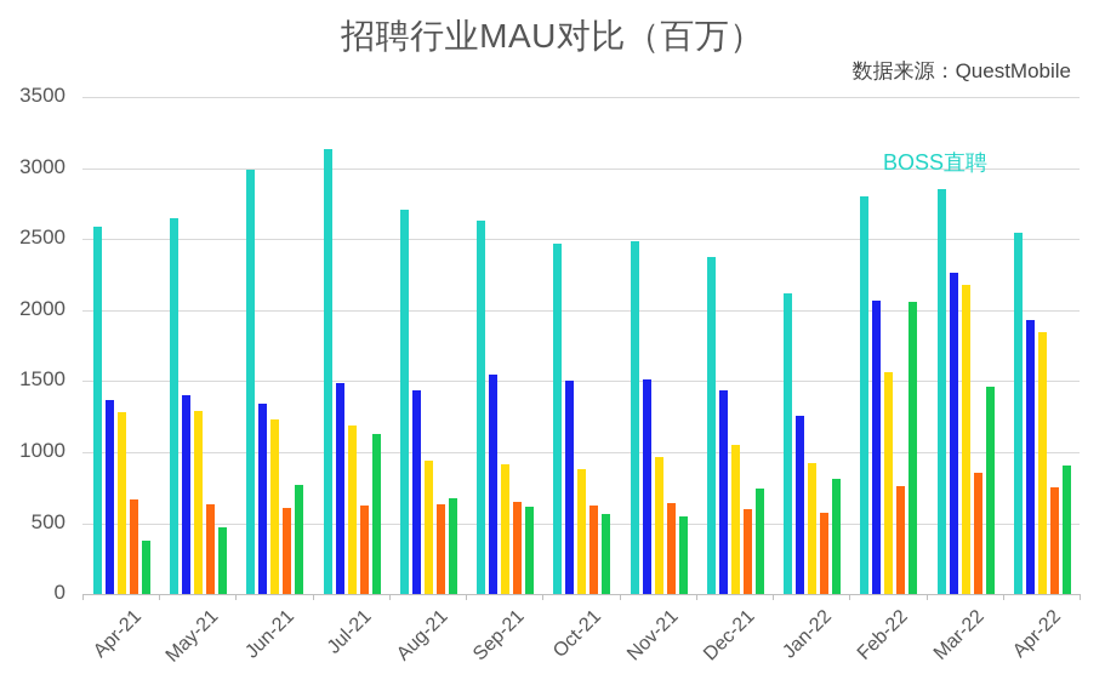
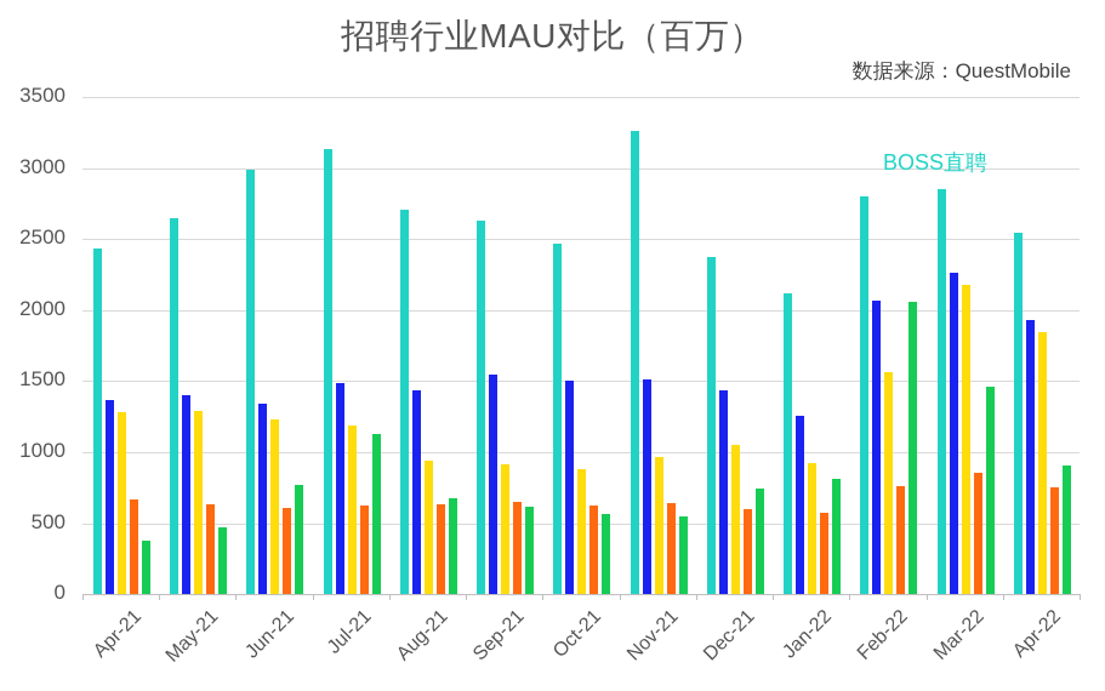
BOSS直聘/Apr-21: 2580 -> 2430
BOSS直聘/Nov-21: 2480 -> 3260
